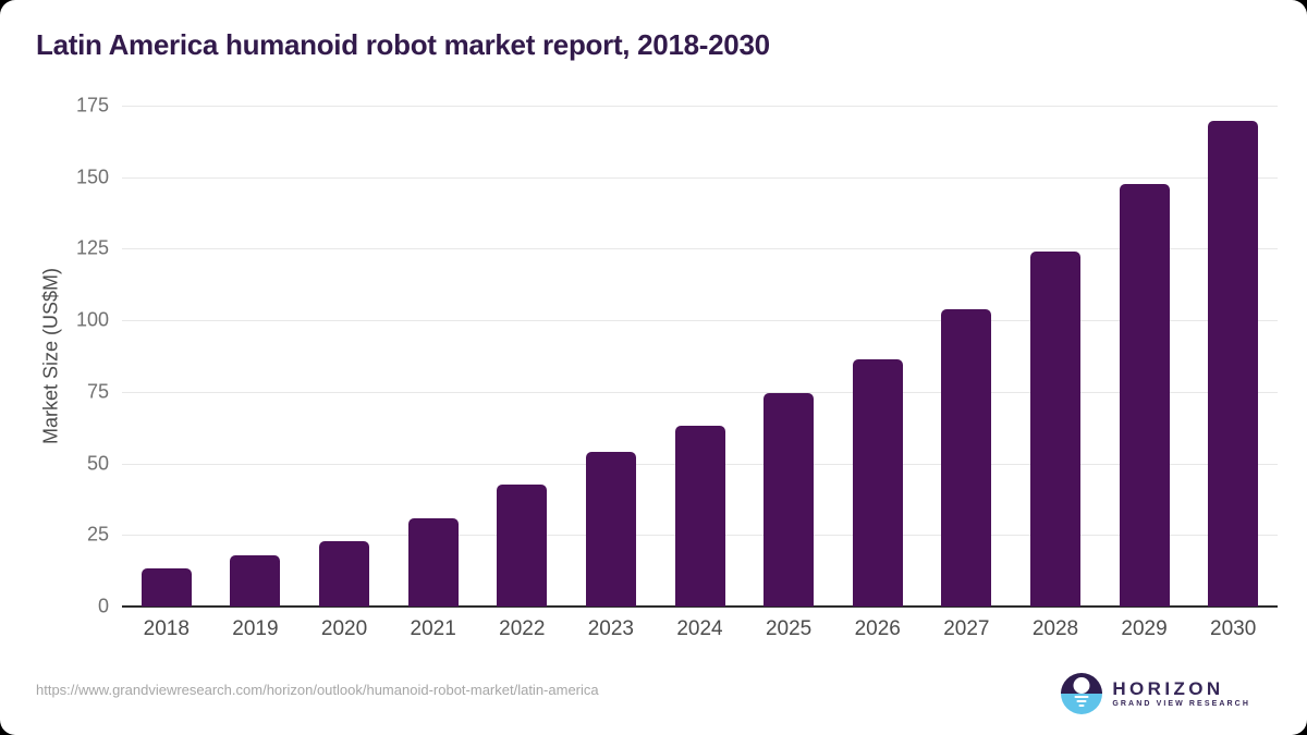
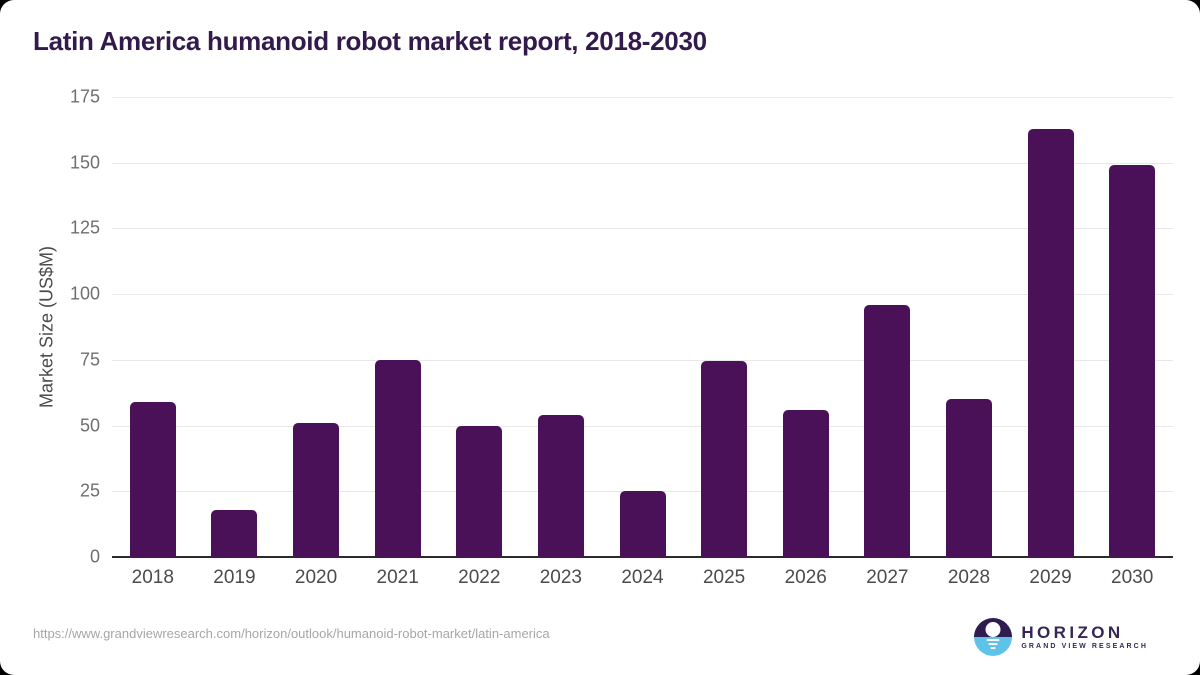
2018: 14 -> 59
2020: 23 -> 51
2021: 31 -> 75
2022: 42 -> 50
2024: 63 -> 25
2026: 86 -> 56
2027: 104 -> 96
2028: 124 -> 60
2029: 148 -> 163
2030: 170 -> 149
